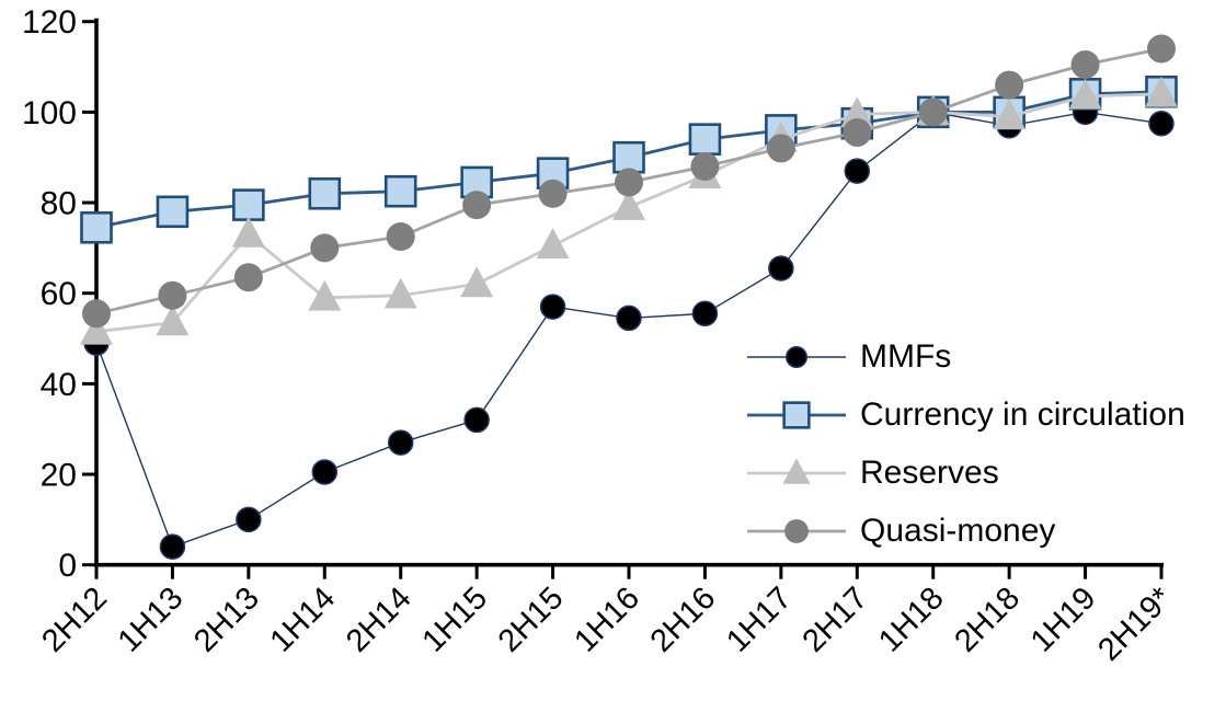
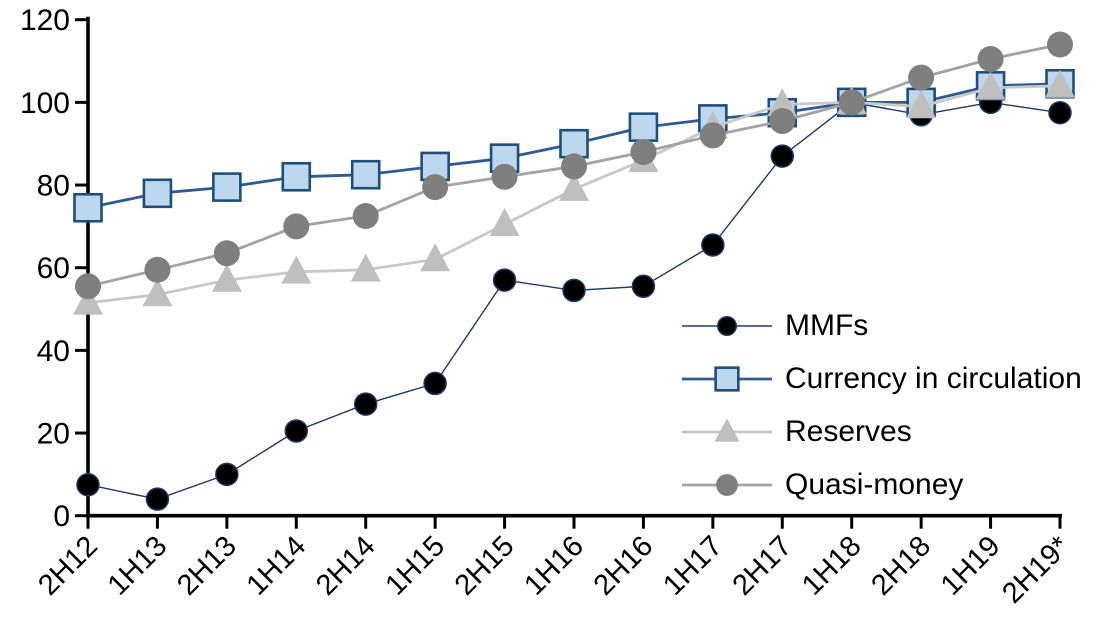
MMFs/2H12: 49 -> 8
Reserves/2H13: 73 -> 57
